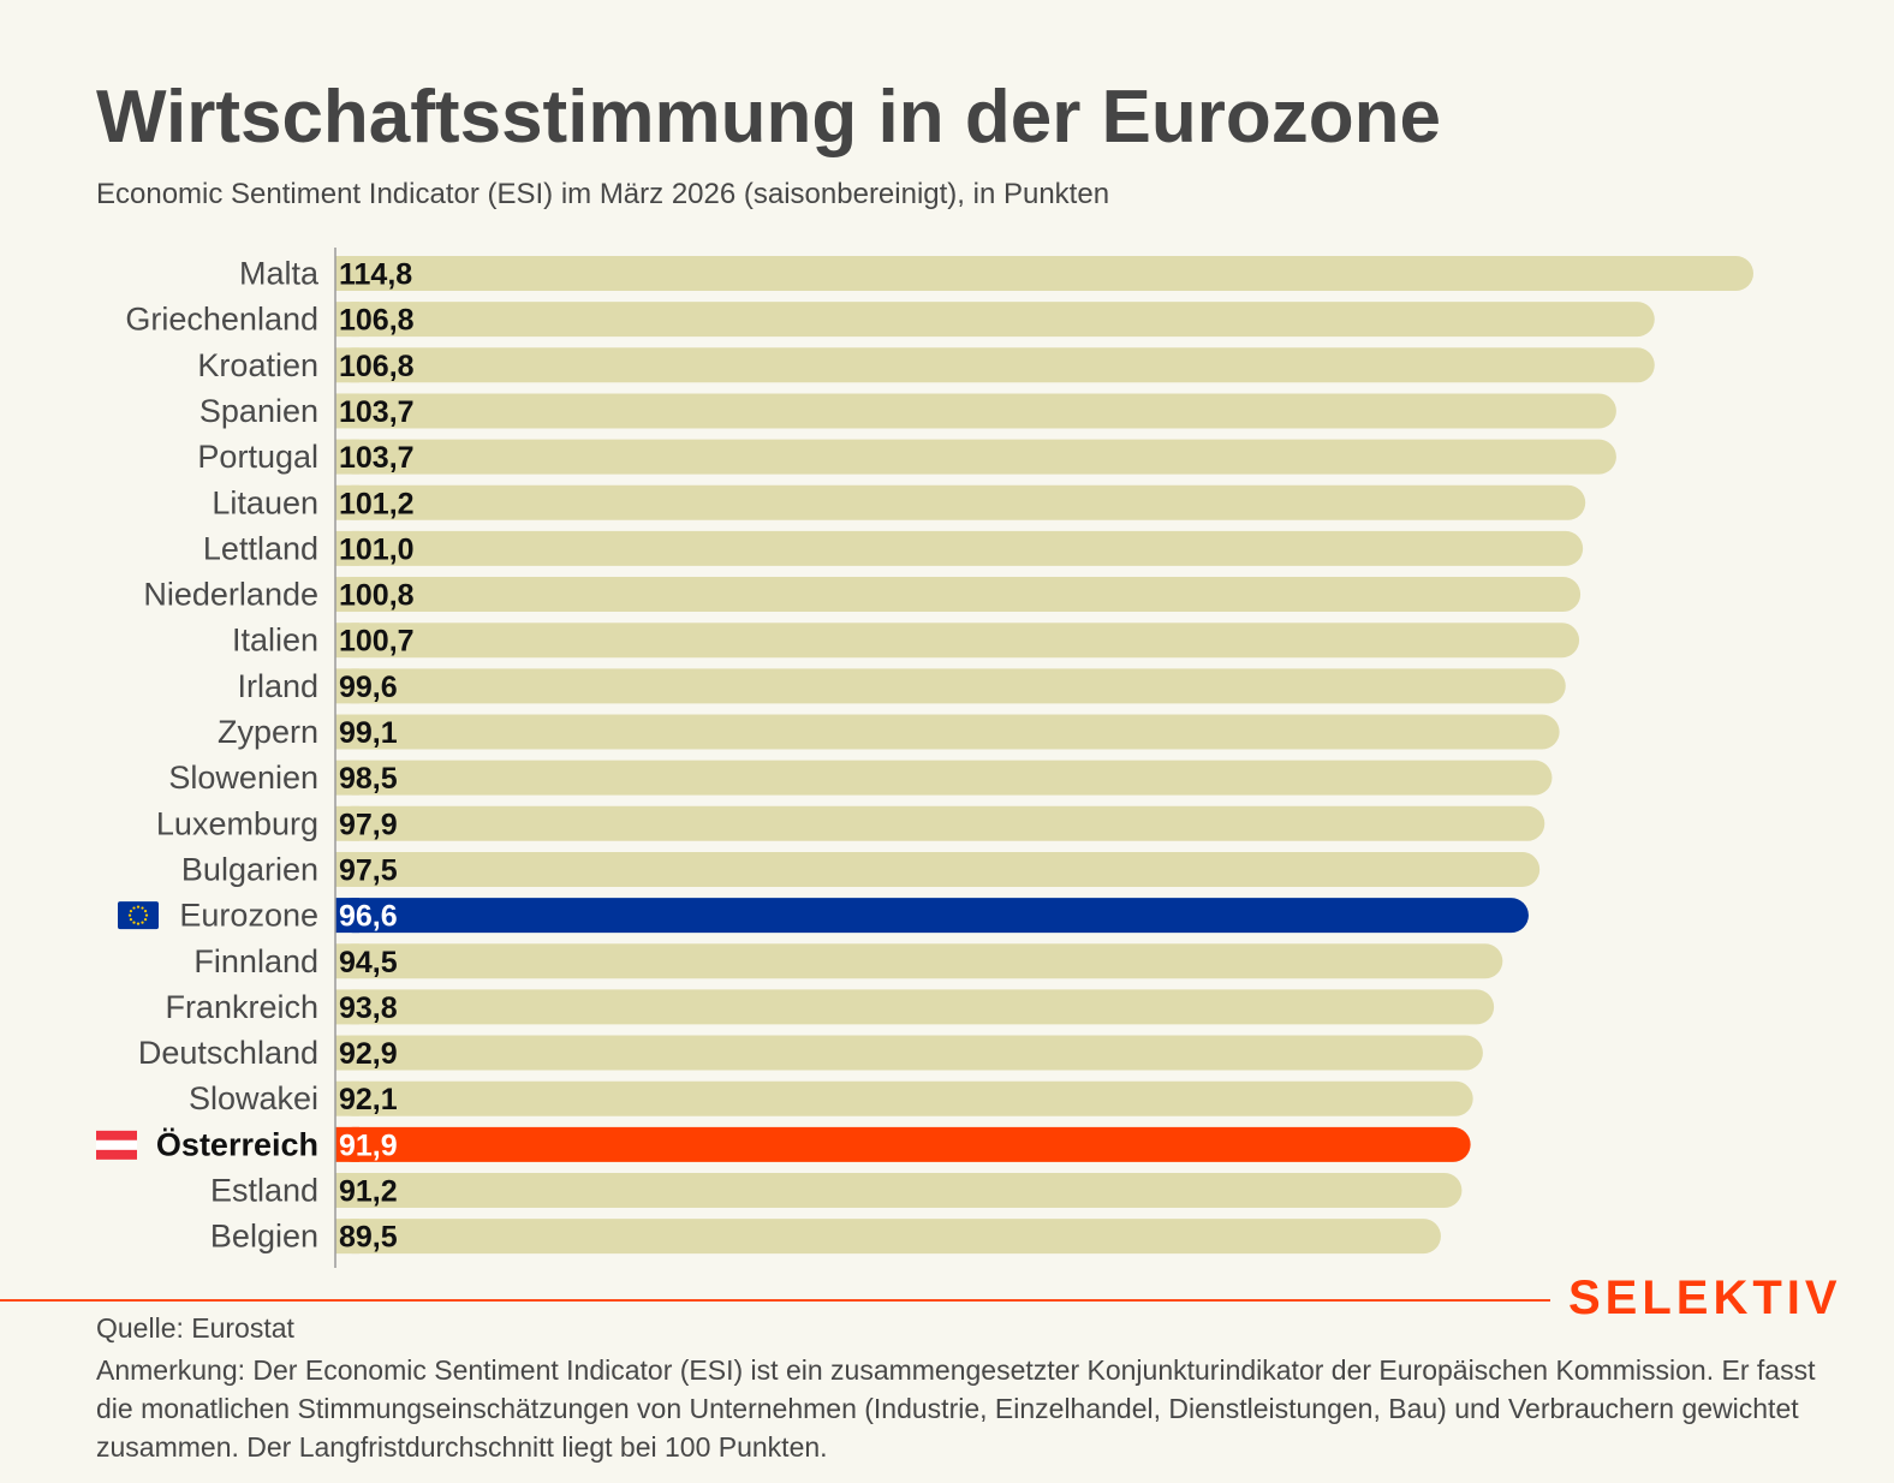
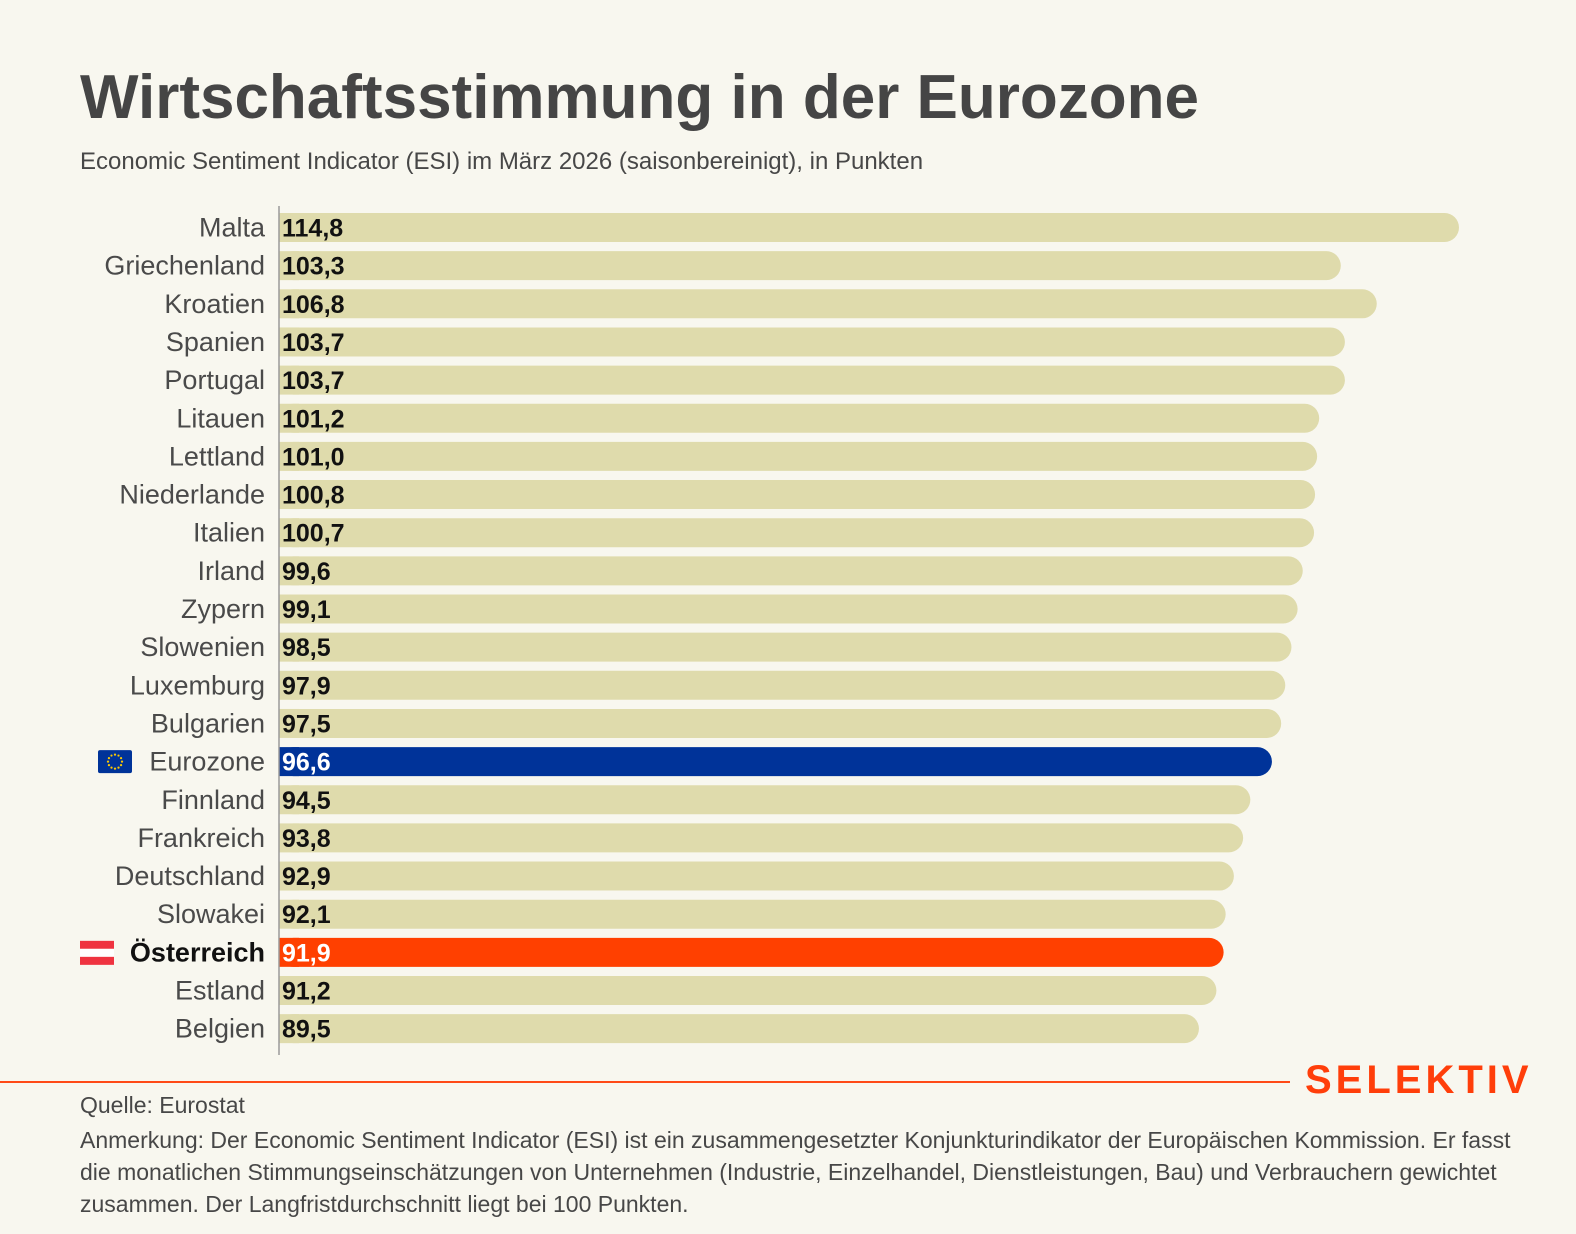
Griechenland: 106,8 -> 103,3
